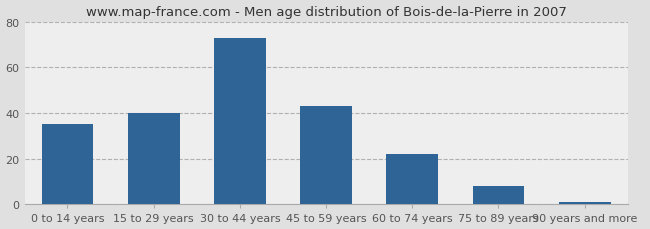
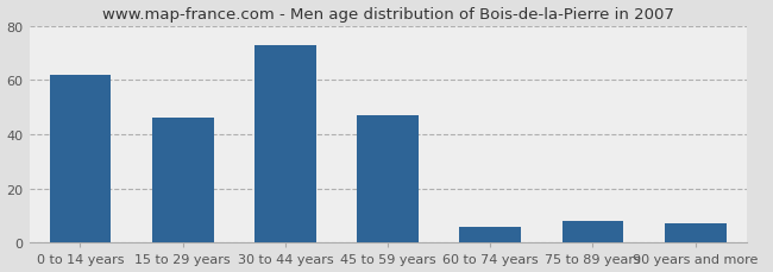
0 to 14 years: 35 -> 62
15 to 29 years: 40 -> 46
45 to 59 years: 43 -> 47
60 to 74 years: 22 -> 6
90 years and more: 1 -> 7
